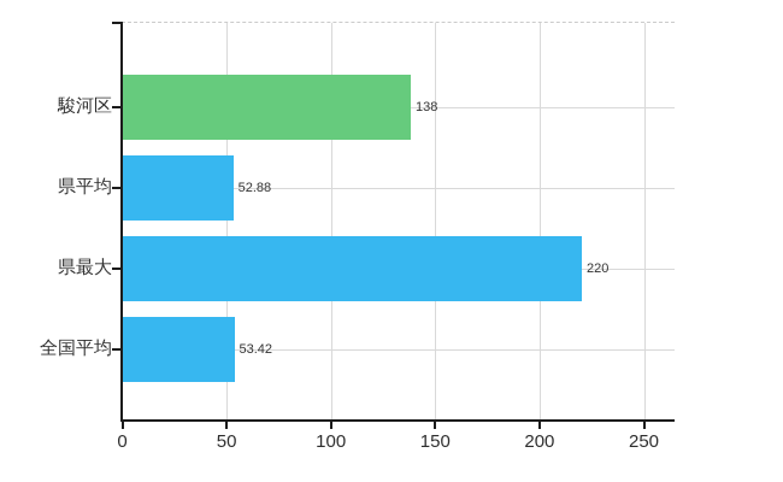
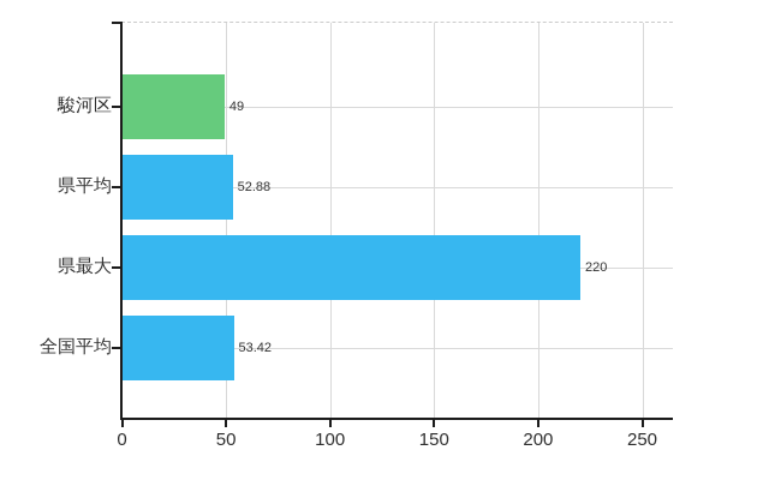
駿河区: 138 -> 49
